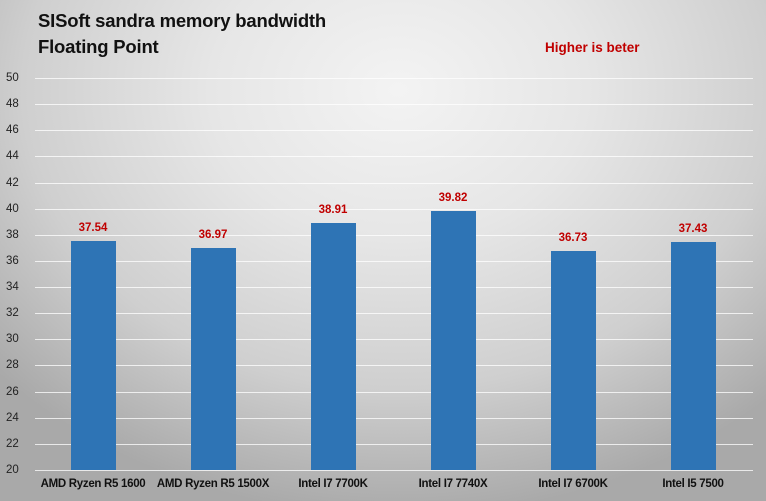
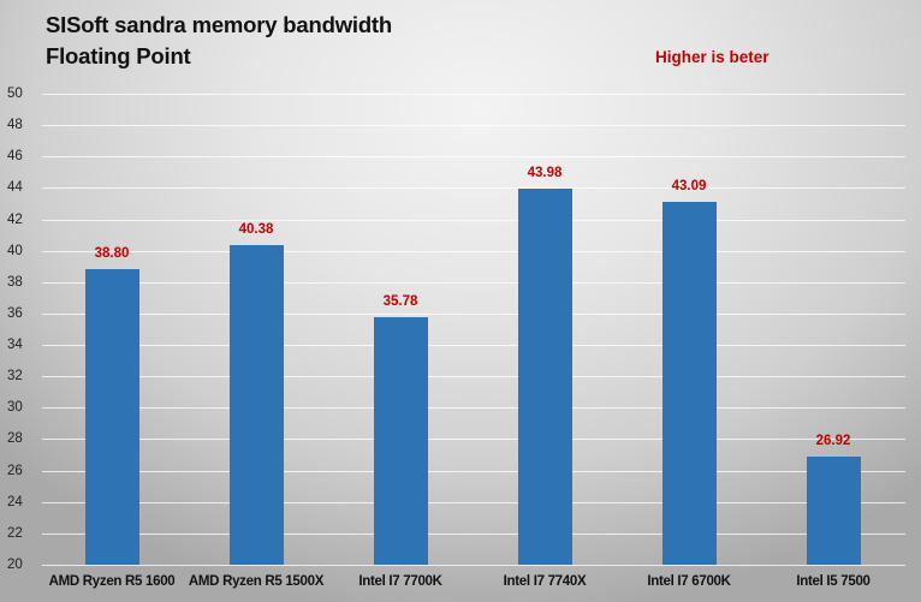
AMD Ryzen R5 1600: 37.54 -> 38.80
AMD Ryzen R5 1500X: 36.97 -> 40.38
Intel I7 7700K: 38.91 -> 35.78
Intel I7 7740X: 39.82 -> 43.98
Intel I7 6700K: 36.73 -> 43.09
Intel I5 7500: 37.43 -> 26.92
